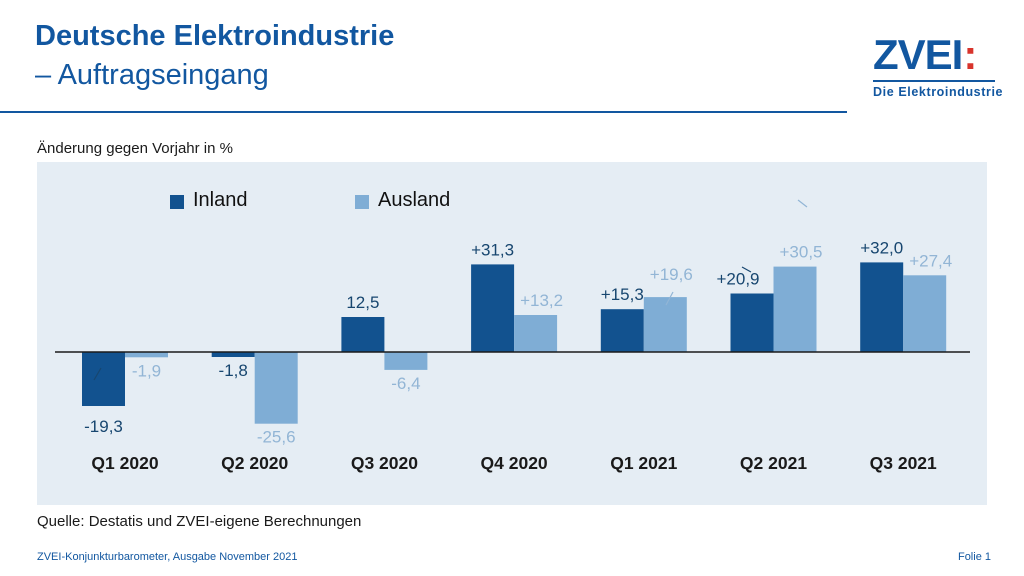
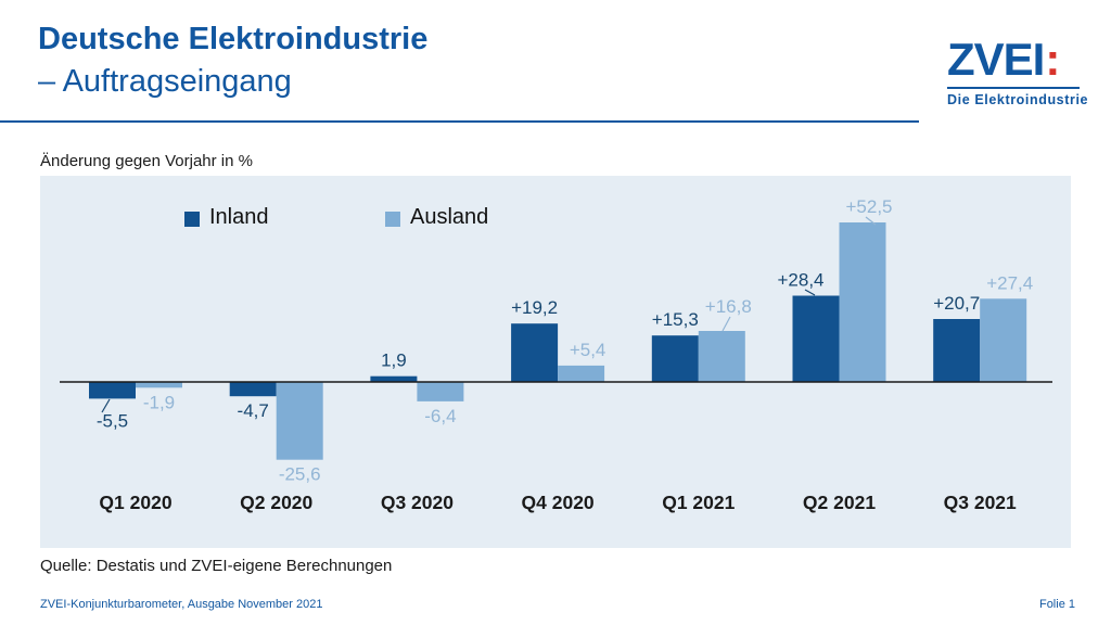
Inland/Q1 2020: -19,3 -> -5,5
Inland/Q2 2020: -1,8 -> -4,7
Inland/Q3 2020: 12,5 -> 1,9
Inland/Q4 2020: +31,3 -> +19,2
Ausland/Q4 2020: +13,2 -> +5,4
Ausland/Q1 2021: +19,6 -> +16,8
Inland/Q2 2021: +20,9 -> +28,4
Ausland/Q2 2021: +30,5 -> +52,5
Inland/Q3 2021: +32,0 -> +20,7
